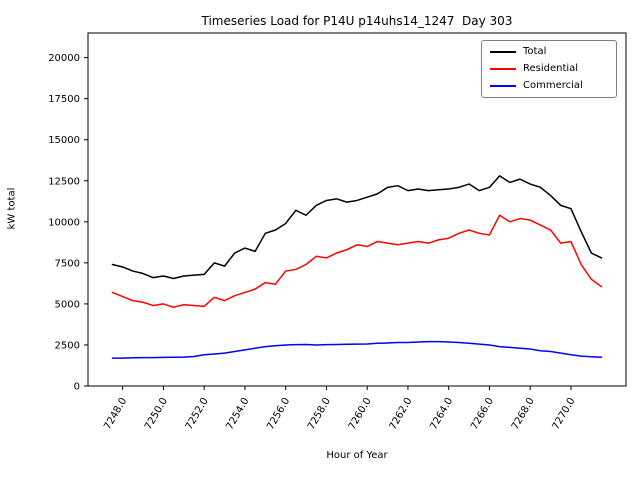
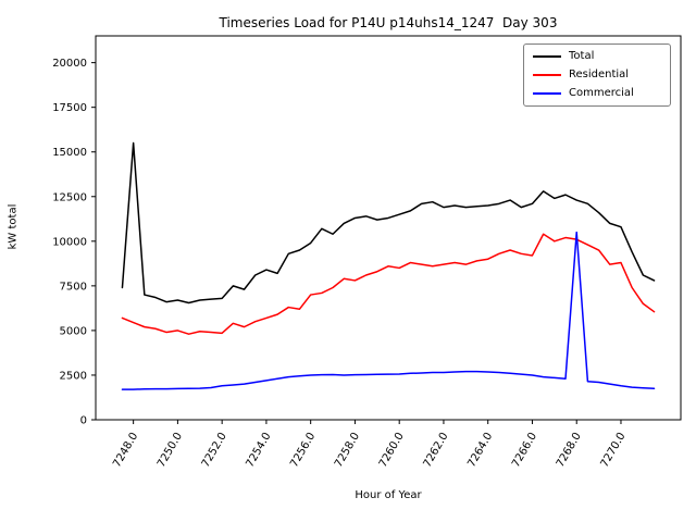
Total/7248.0: 7200 -> 15500
Commercial/7268.0: 2200 -> 10500
